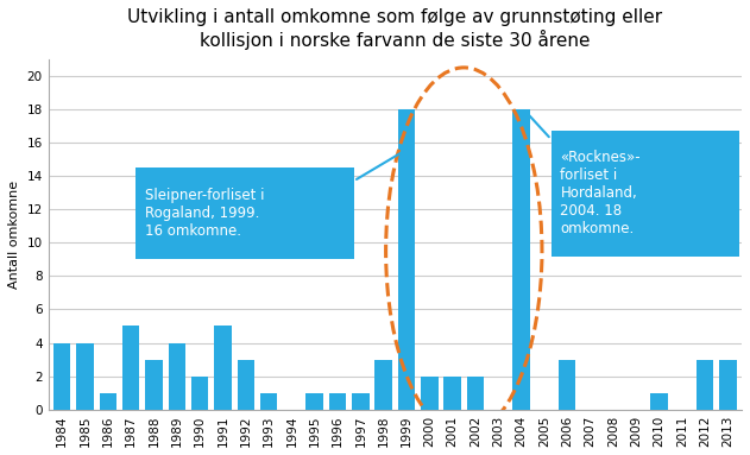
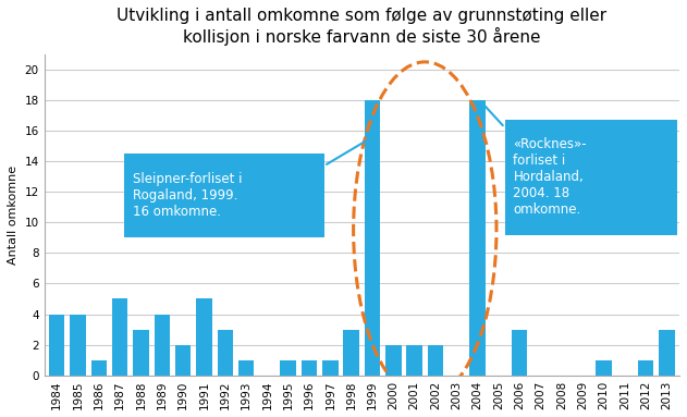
2012: 3 -> 1
